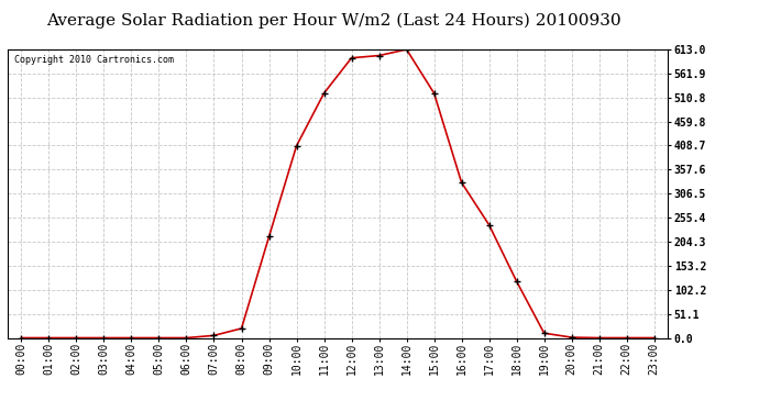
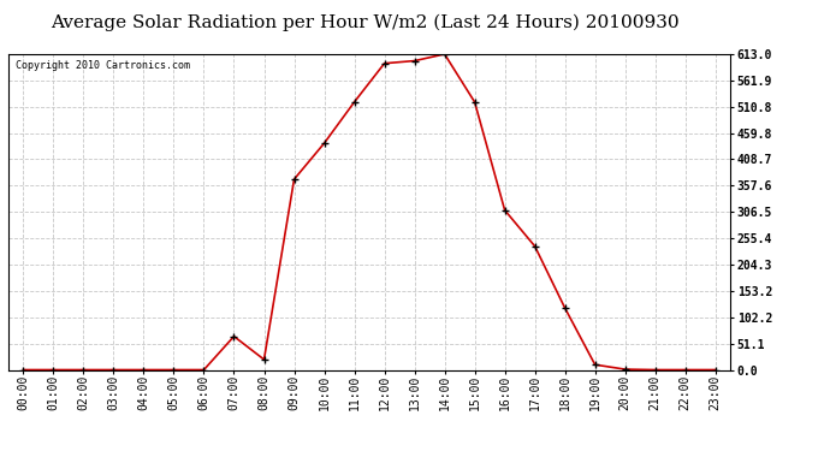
07:00: 5 -> 65
09:00: 215 -> 370
10:00: 408 -> 440
16:00: 330 -> 310
